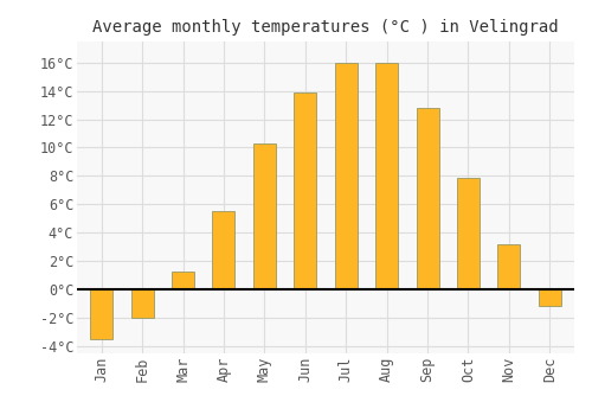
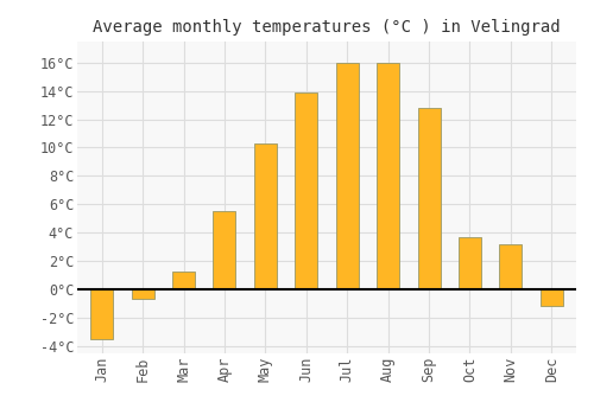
Feb: -2.0°C -> -0.7°C
Oct: 7.9°C -> 3.7°C
